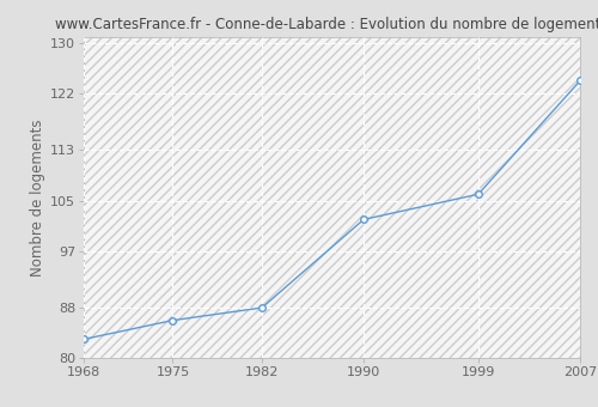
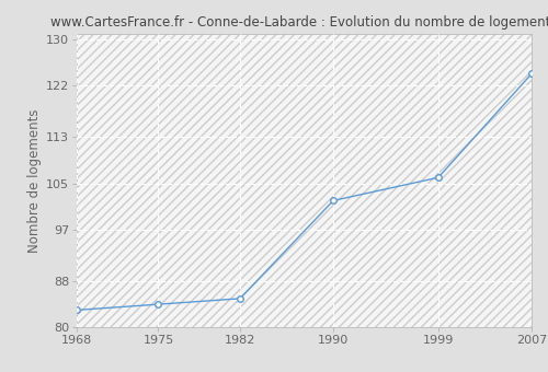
1975: 86 -> 84
1982: 88 -> 85
